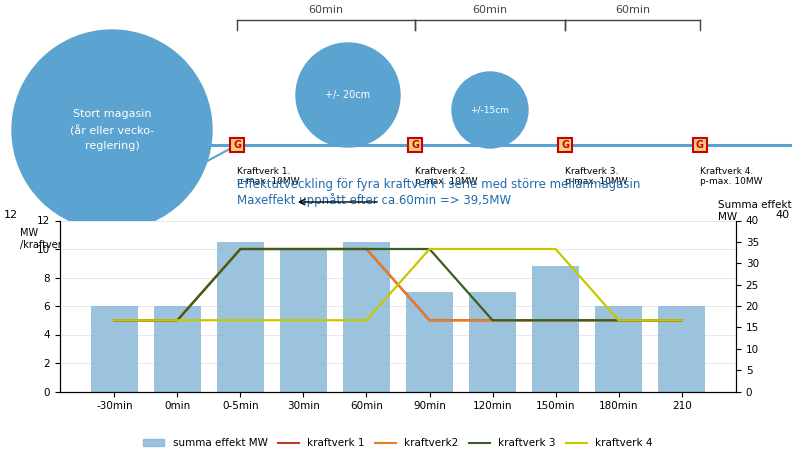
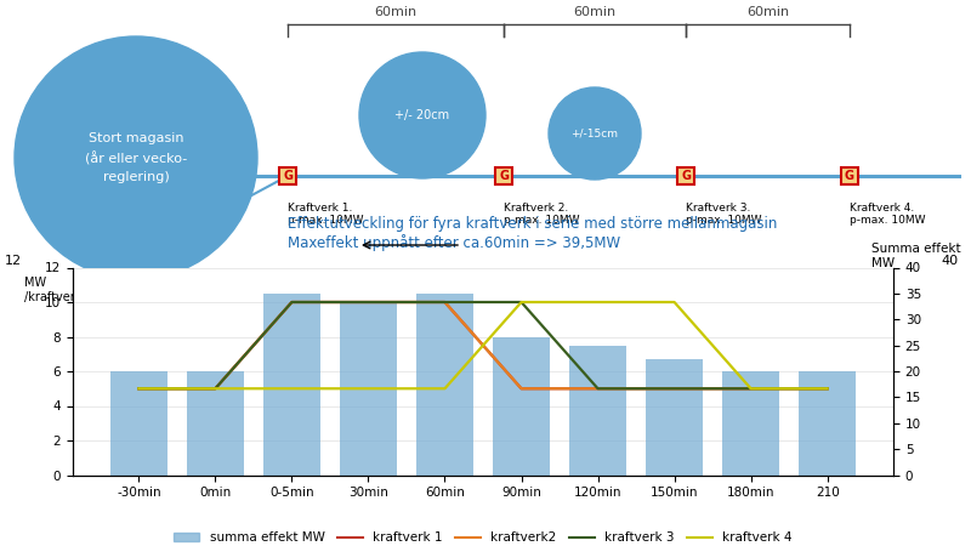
summa effekt MW/90min: 7.0 -> 8.0
summa effekt MW/120min: 7.0 -> 7.5
summa effekt MW/150min: 8.8 -> 6.7
